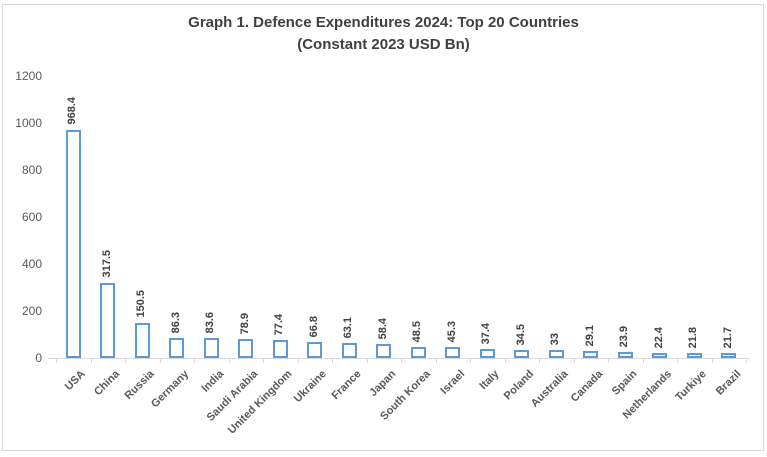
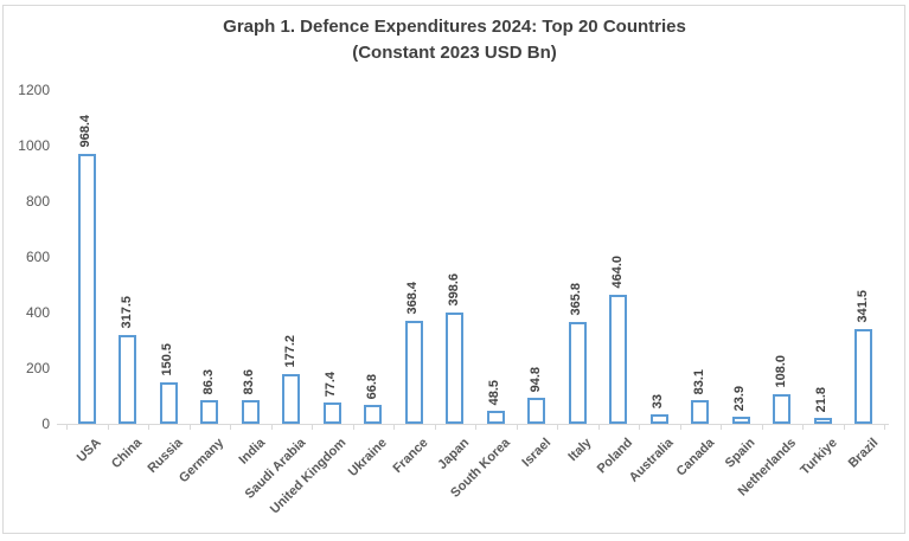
Saudi Arabia: 78.9 -> 177.2
France: 63.1 -> 368.4
Japan: 58.4 -> 398.6
Israel: 45.3 -> 94.8
Italy: 37.4 -> 365.8
Poland: 34.5 -> 464.0
Canada: 29.1 -> 83.1
Netherlands: 22.4 -> 108.0
Brazil: 21.7 -> 341.5
